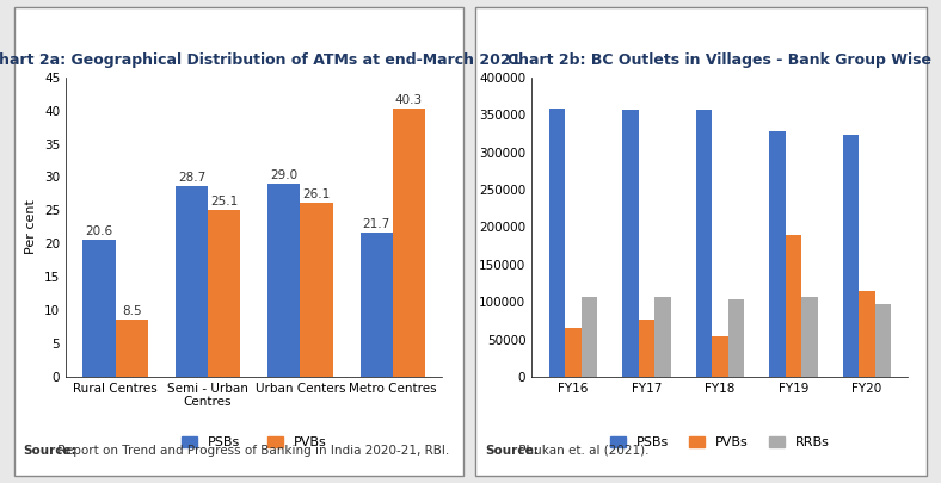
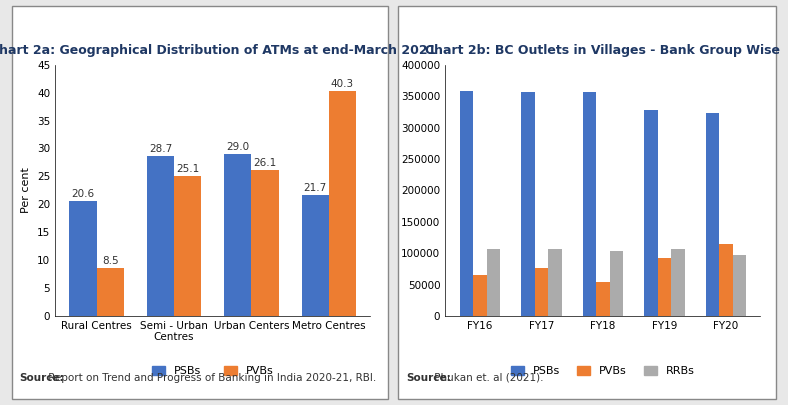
Chart 2b: BC Outlets in Villages - Bank Group Wise/PVBs/FY19: 190000 -> 93000
